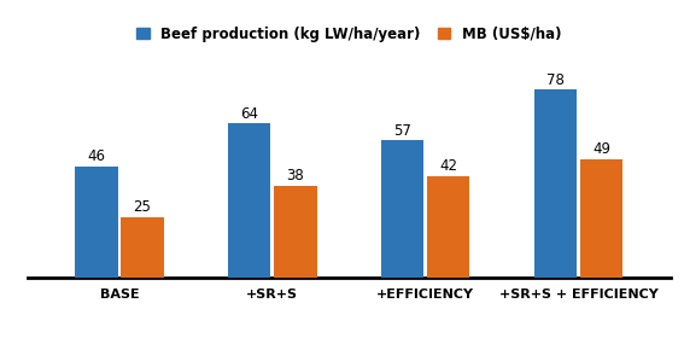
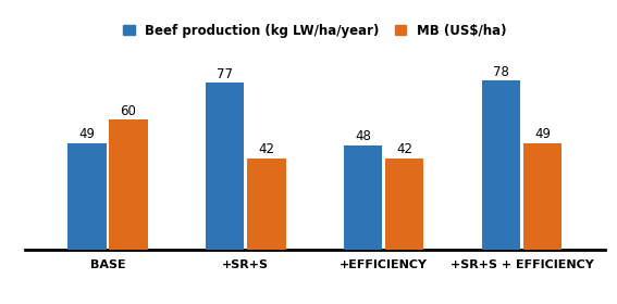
Beef production (kg LW/ha/year)/BASE: 46 -> 49
MB (US$/ha)/BASE: 25 -> 60
Beef production (kg LW/ha/year)/+SR+S: 64 -> 77
MB (US$/ha)/+SR+S: 38 -> 42
Beef production (kg LW/ha/year)/+EFFICIENCY: 57 -> 48
